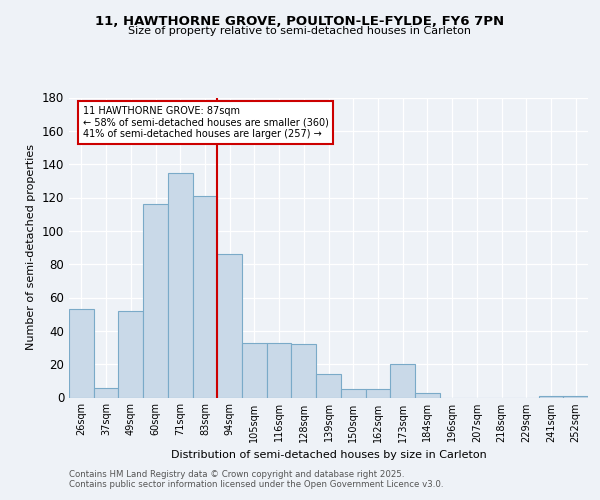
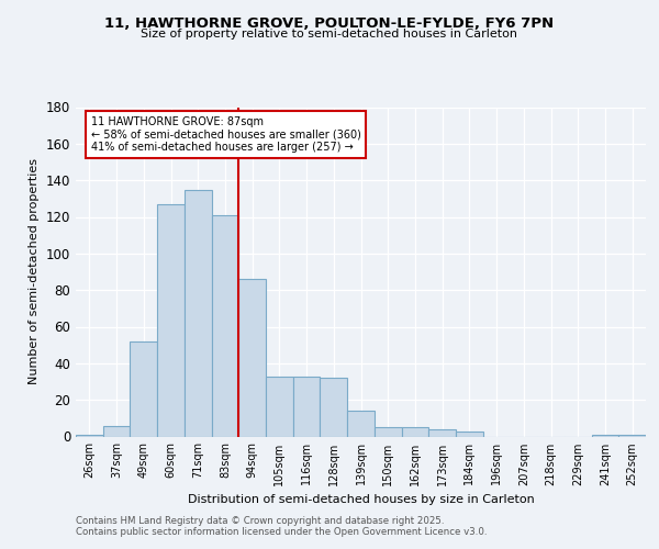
26sqm: 53 -> 1
60sqm: 116 -> 127
173sqm: 20 -> 4
